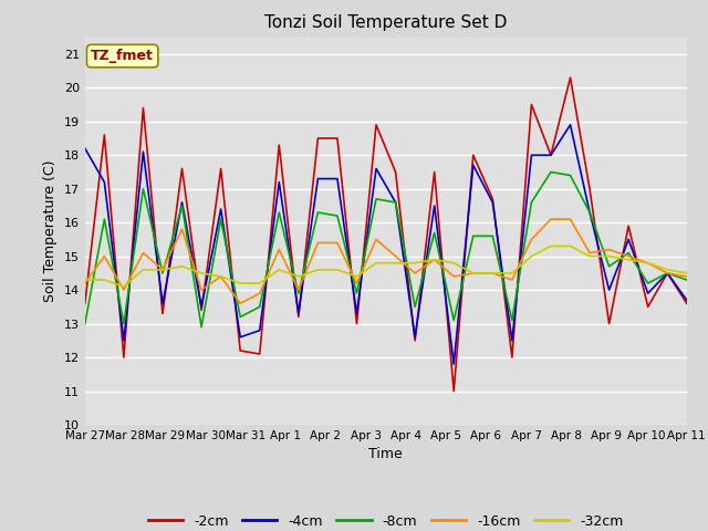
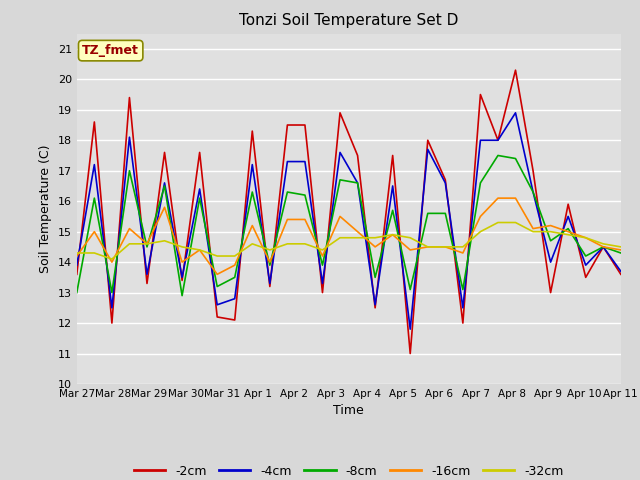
-4cm/Mar 27: 18.2 -> 13.9
